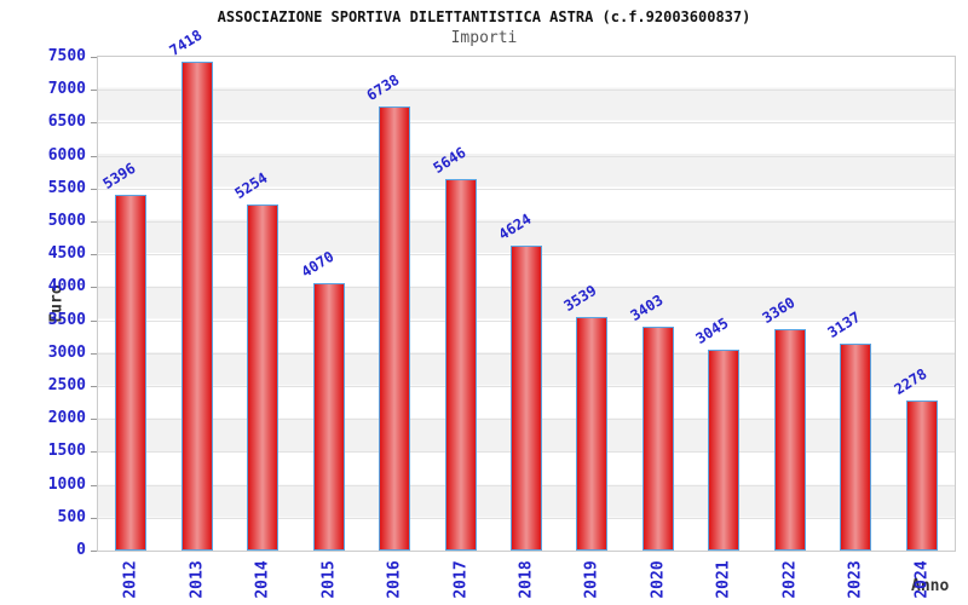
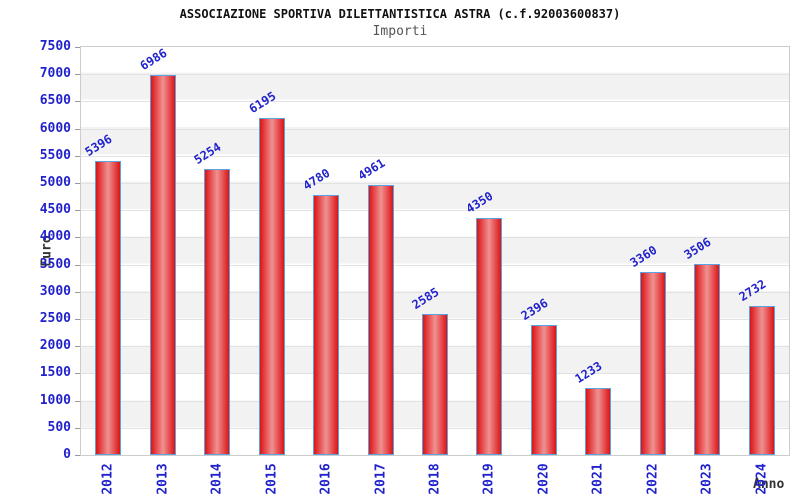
2013: 7418 -> 6986
2015: 4070 -> 6195
2016: 6738 -> 4780
2017: 5646 -> 4961
2018: 4624 -> 2585
2019: 3539 -> 4350
2020: 3403 -> 2396
2021: 3045 -> 1233
2023: 3137 -> 3506
2024: 2278 -> 2732
